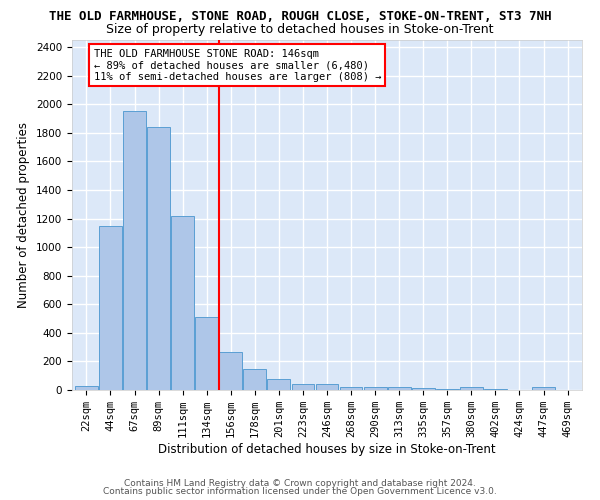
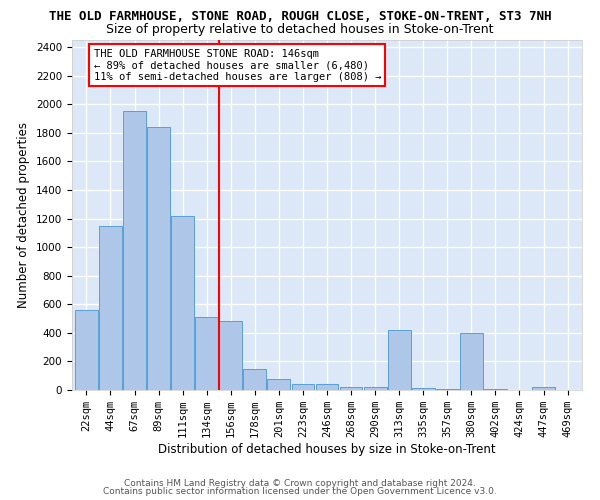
22sqm: 30 -> 560
156sqm: 260 -> 480
313sqm: 20 -> 420
380sqm: 20 -> 400
